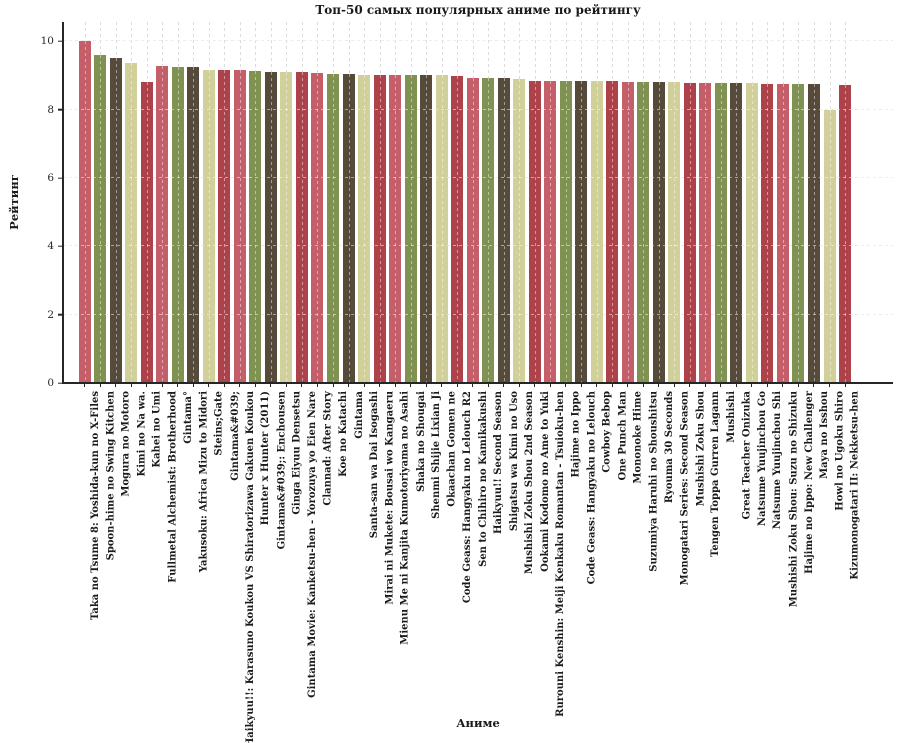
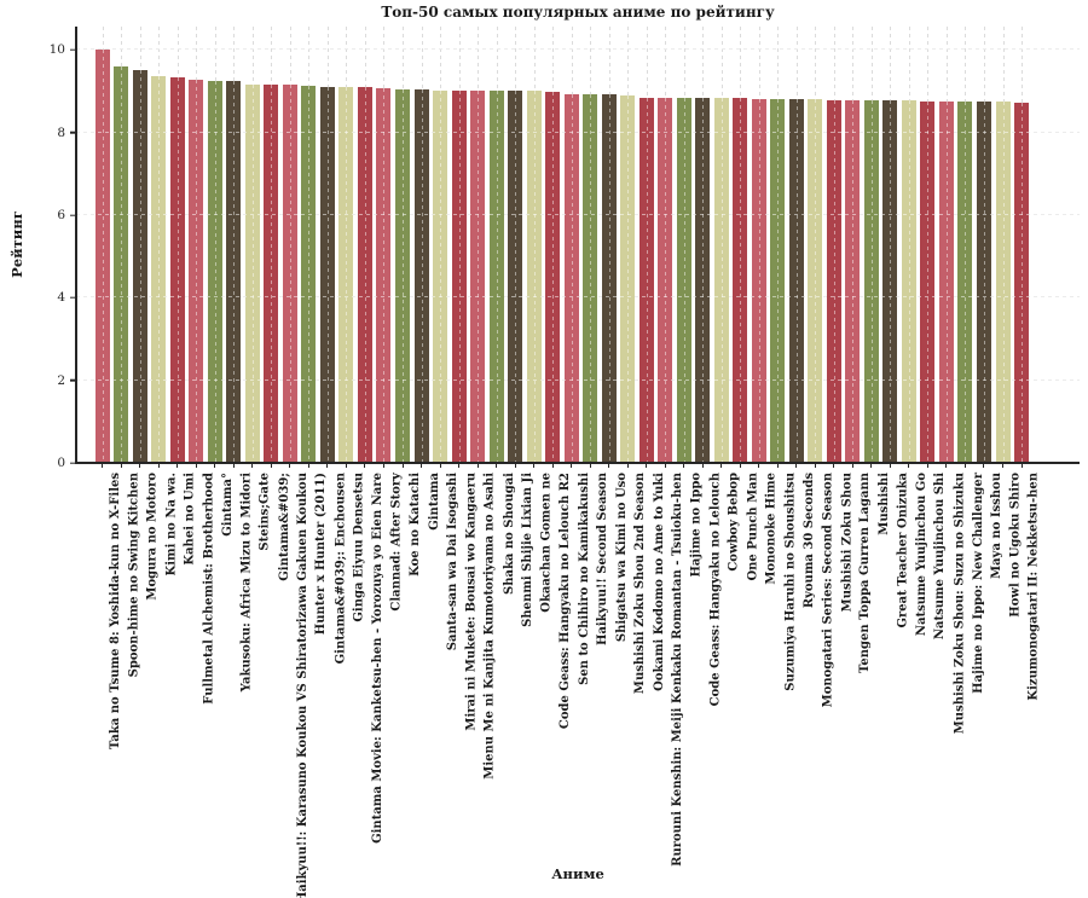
Kahei no Umi: 8.8 -> 9.3
Howl no Ugoku Shiro: 8.0 -> 8.7
